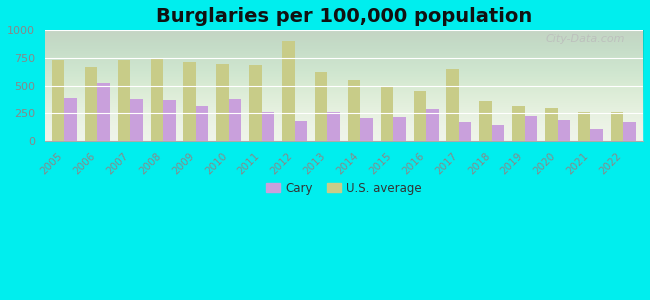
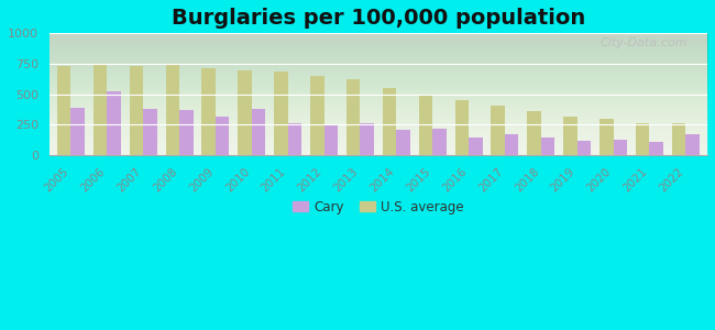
U.S. average/2006: 670 -> 740
U.S. average/2012: 900 -> 650
Cary/2012: 180 -> 260
Cary/2016: 290 -> 140
U.S. average/2017: 650 -> 400
Cary/2019: 230 -> 120
Cary/2020: 190 -> 120
